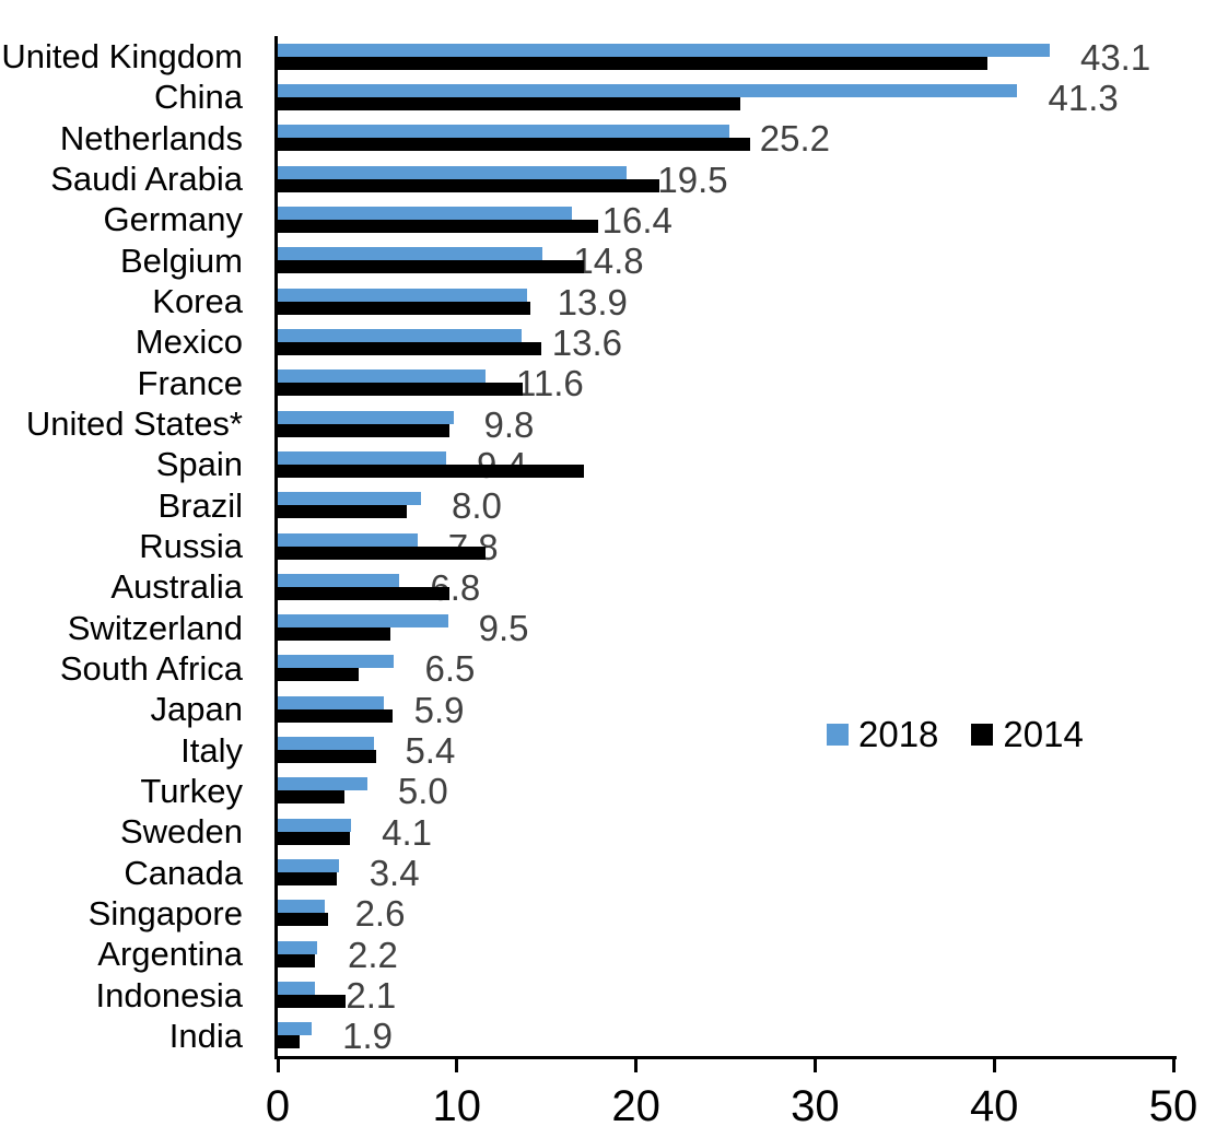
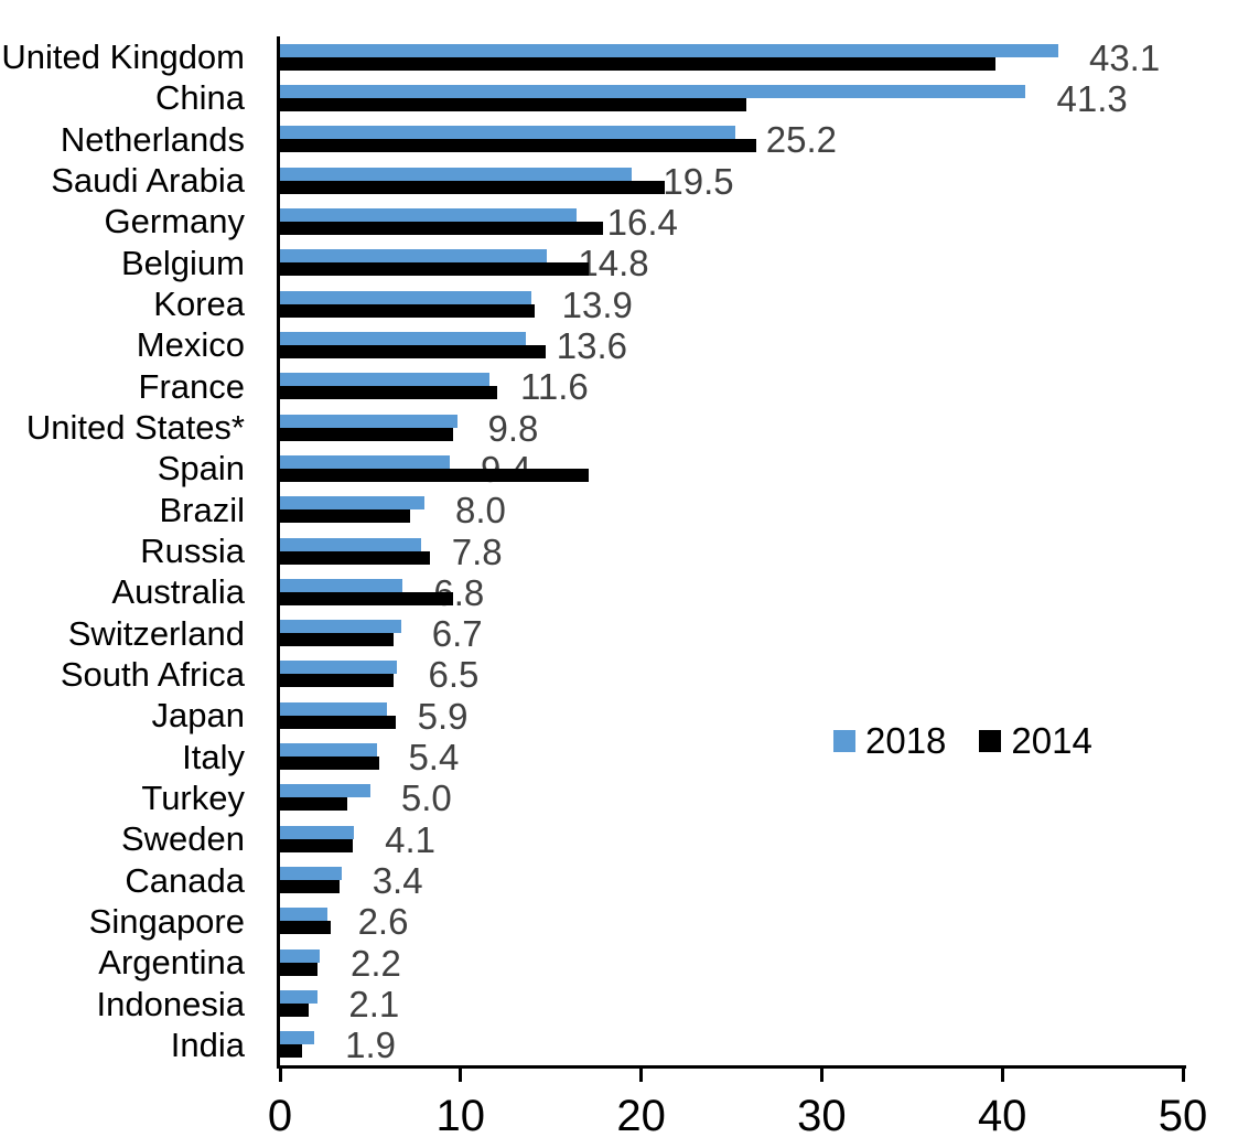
2014/France: 13.7 -> 12.0
2014/Russia: 11.6 -> 8.3
2018/Switzerland: 9.5 -> 6.7
2014/South Africa: 4.5 -> 6.3
2014/Indonesia: 3.8 -> 1.6
